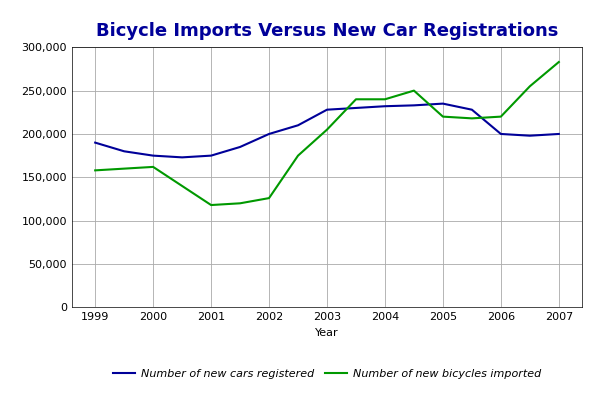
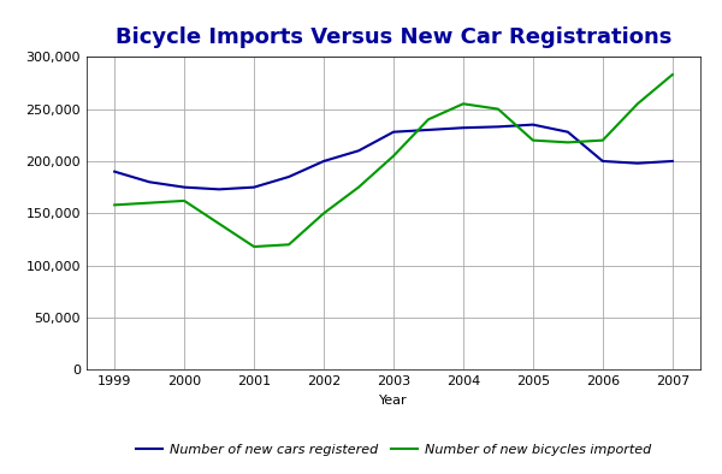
Number of new bicycles imported/2002: 126,000 -> 150,000
Number of new bicycles imported/2004: 240,000 -> 255,000
